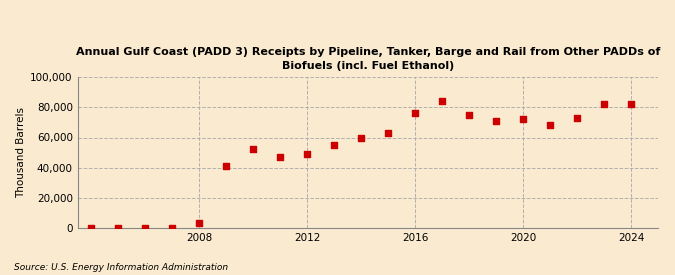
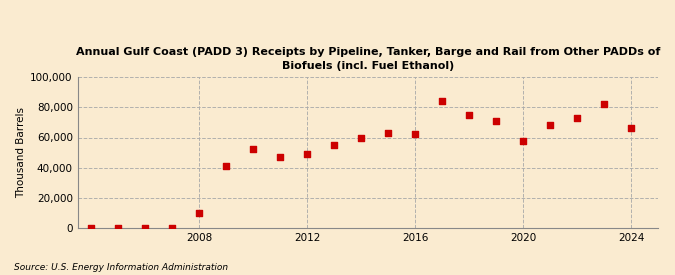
2008: 4,000 -> 10,000
2016: 76,000 -> 62,000
2020: 72,000 -> 58,000
2024: 82,000 -> 66,000
